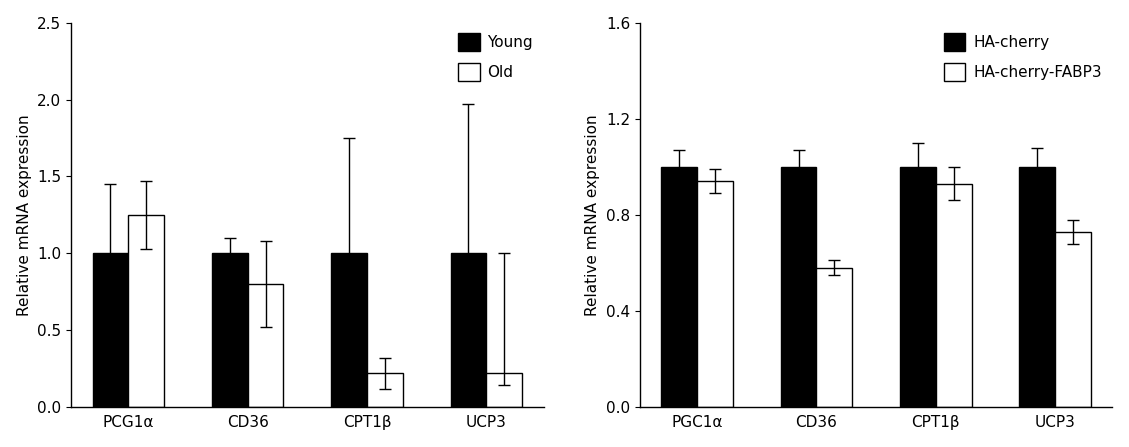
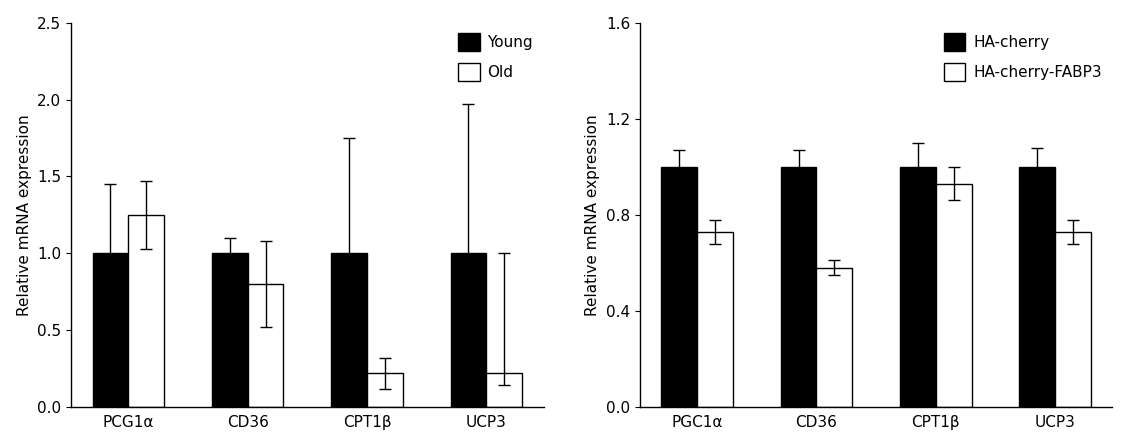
HA-cherry-FABP3/PGC1α: 0.94 -> 0.73
